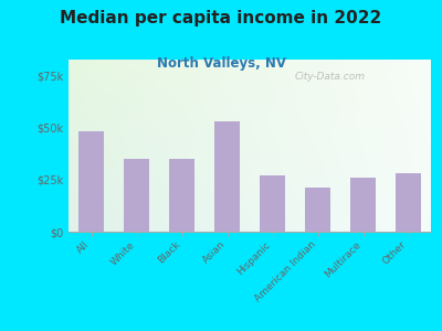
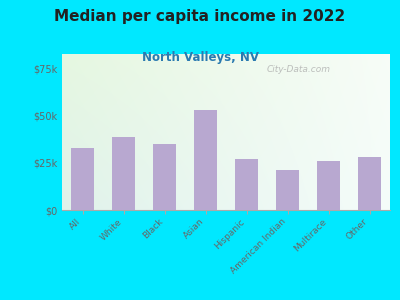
All: $48k -> $33k
White: $35k -> $38k
